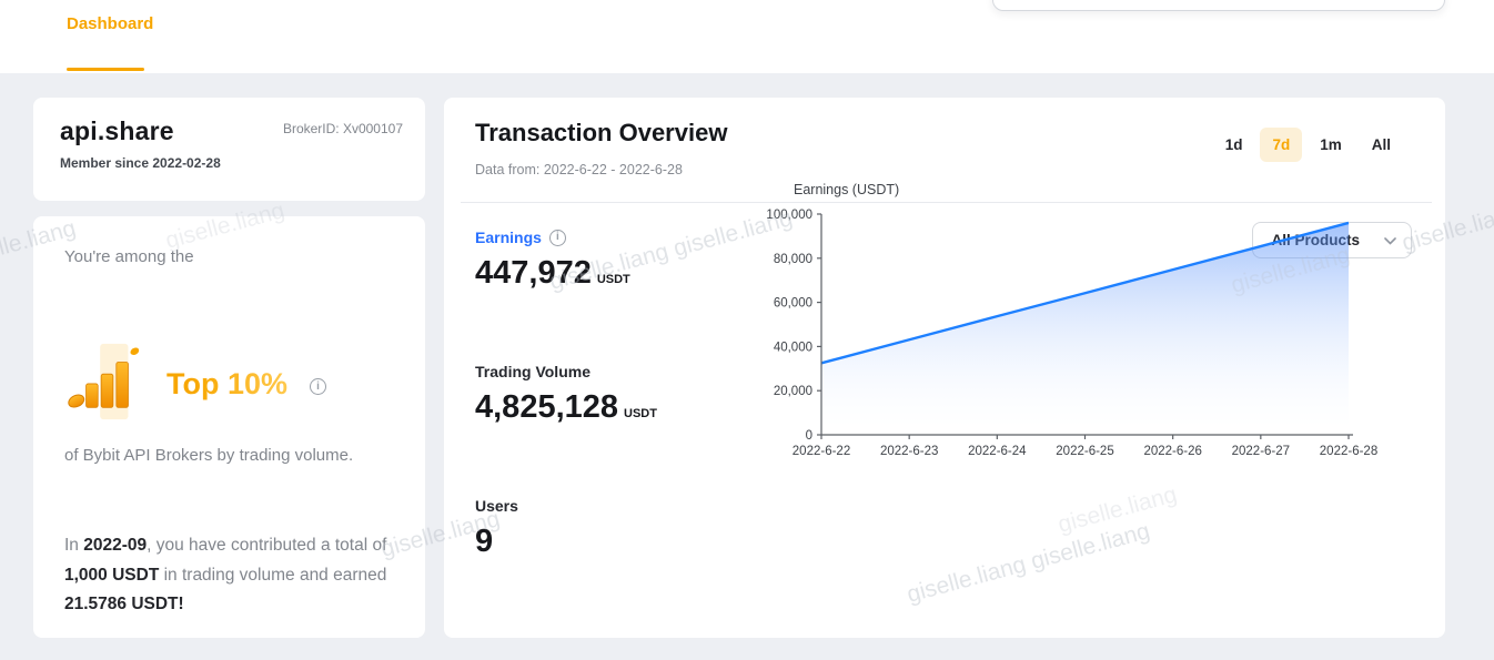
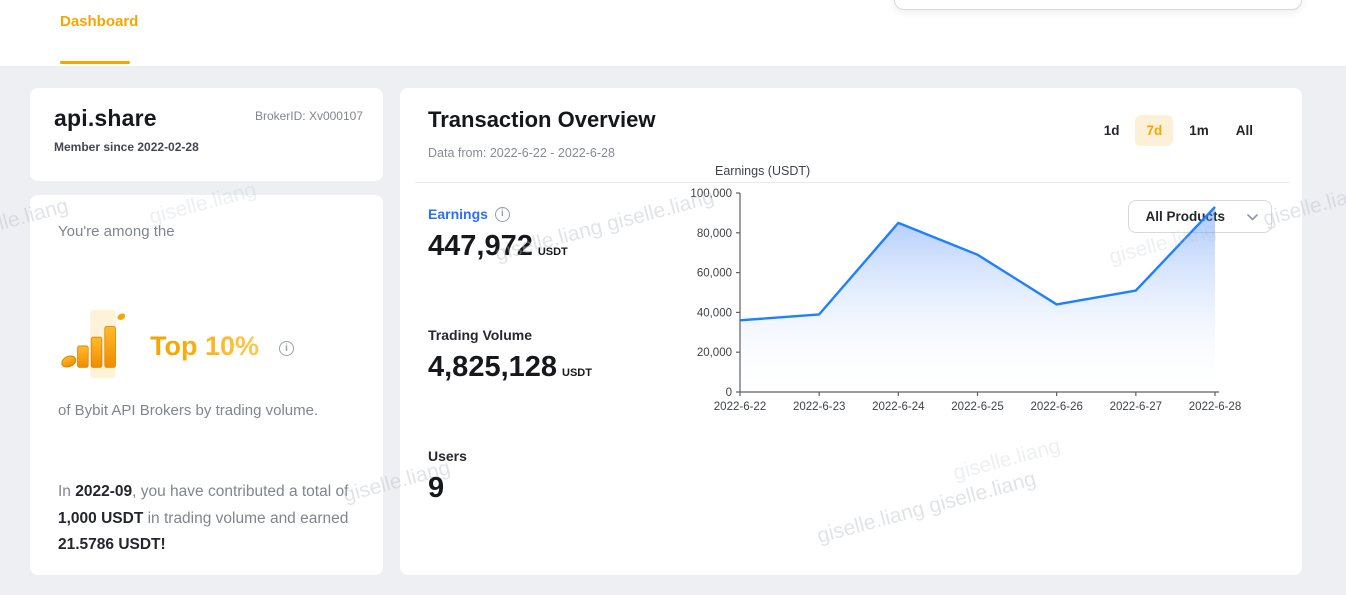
2022-6-22: 32000 -> 36000
2022-6-23: 43000 -> 39000
2022-6-24: 54000 -> 85000
2022-6-25: 64000 -> 69000
2022-6-26: 75000 -> 44000
2022-6-27: 85000 -> 51000
2022-6-28: 96000 -> 93000
